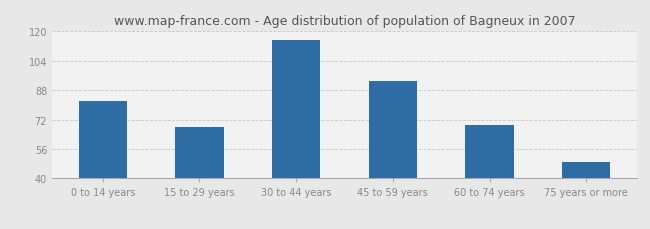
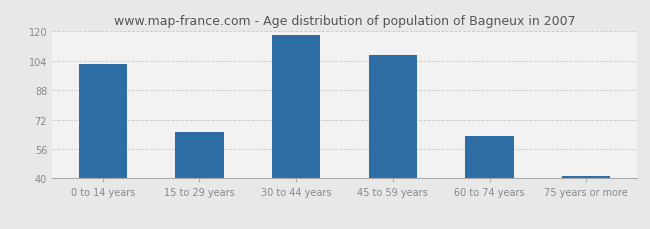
0 to 14 years: 82 -> 102
15 to 29 years: 68 -> 65
30 to 44 years: 115 -> 118
45 to 59 years: 93 -> 107
60 to 74 years: 69 -> 63
75 years or more: 49 -> 42
